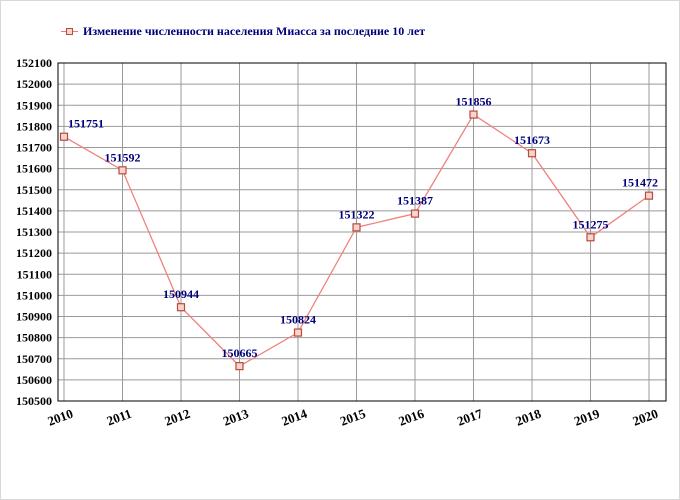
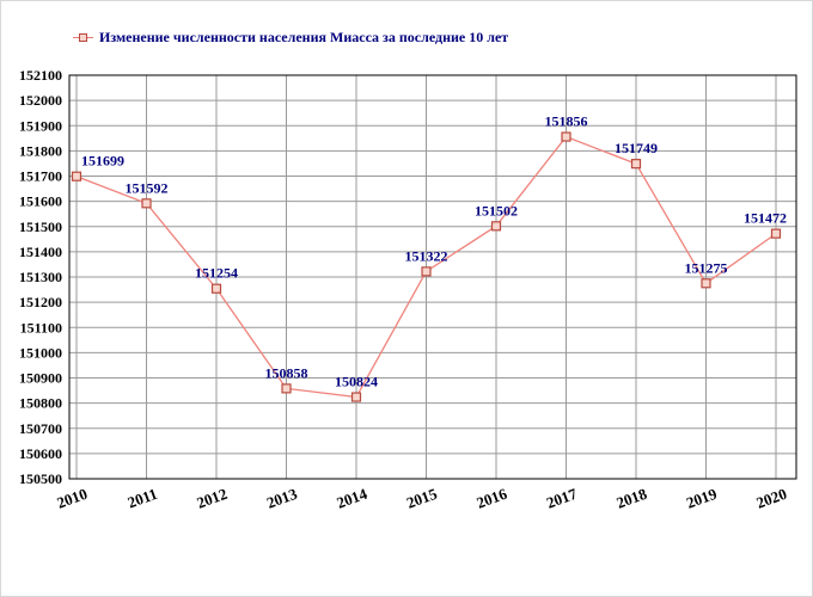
2010: 151751 -> 151699
2012: 150944 -> 151254
2013: 150665 -> 150858
2016: 151387 -> 151502
2018: 151673 -> 151749
